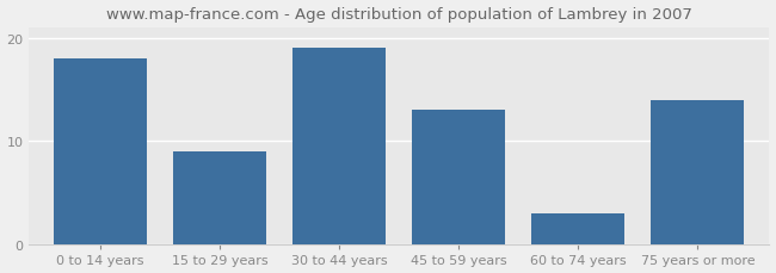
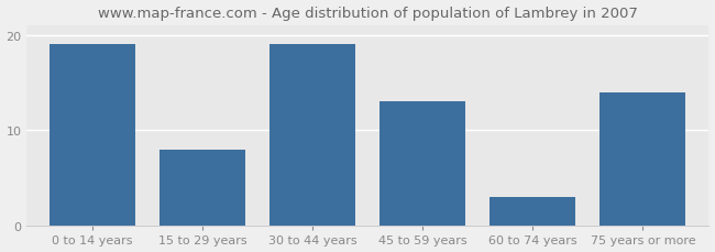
0 to 14 years: 18 -> 19
15 to 29 years: 9 -> 8
